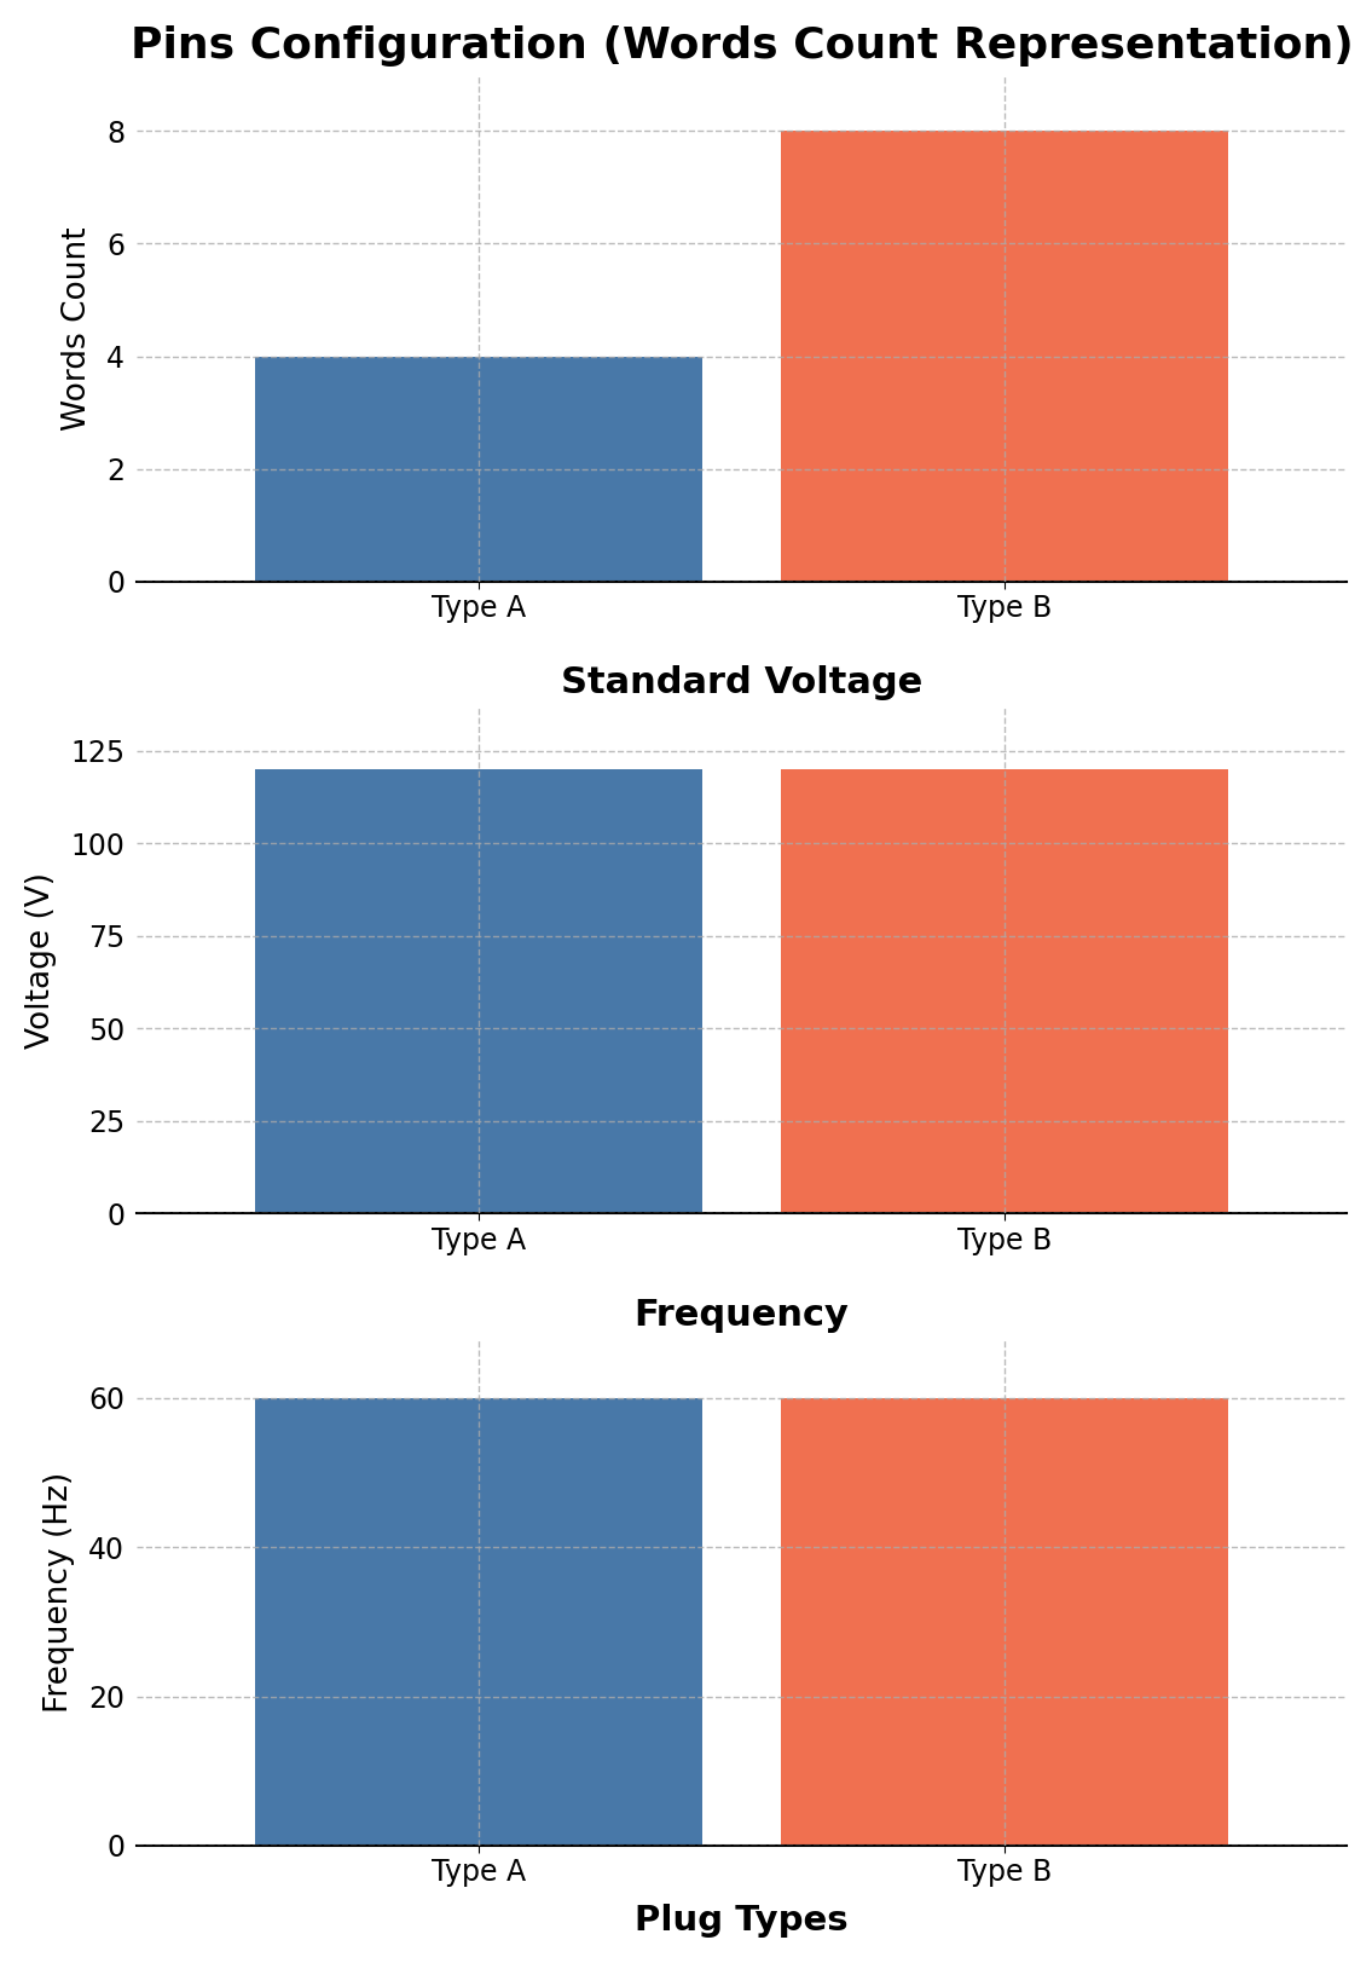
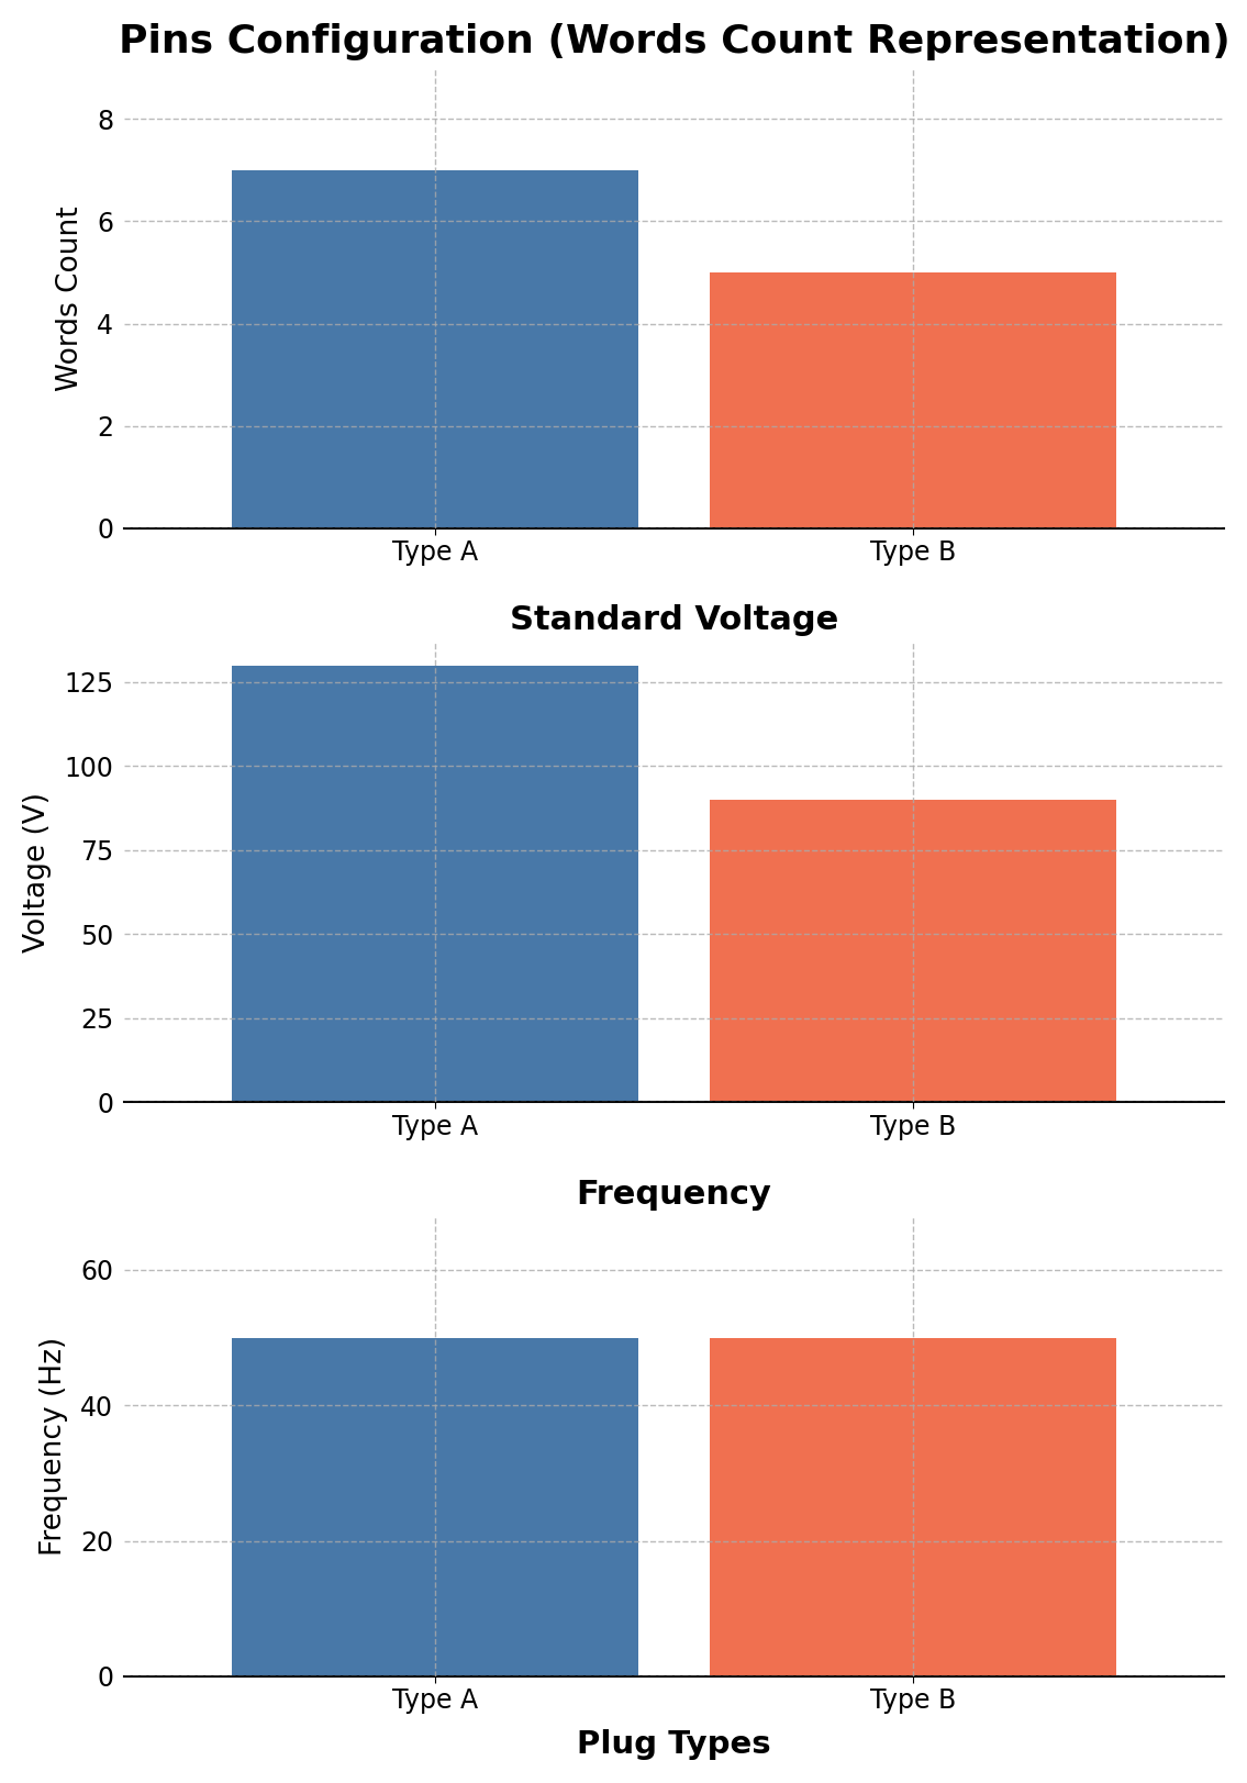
Pins Configuration (Words Count Representation)/Type A: 4 -> 7
Pins Configuration (Words Count Representation)/Type B: 8 -> 5
Standard Voltage/Type A: 120 -> 130
Standard Voltage/Type B: 120 -> 90
Frequency/Type A: 60 -> 50
Frequency/Type B: 60 -> 50
